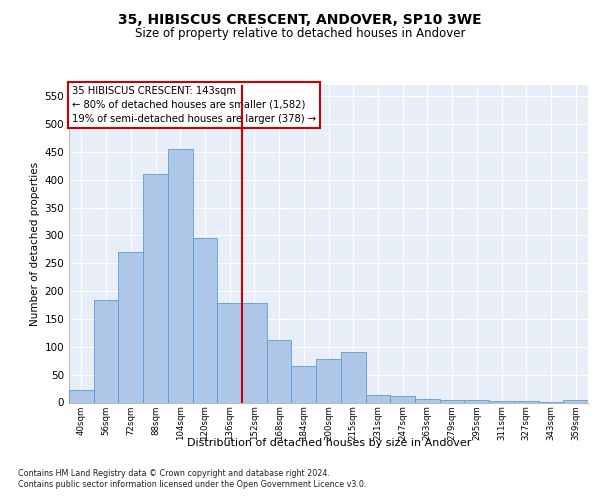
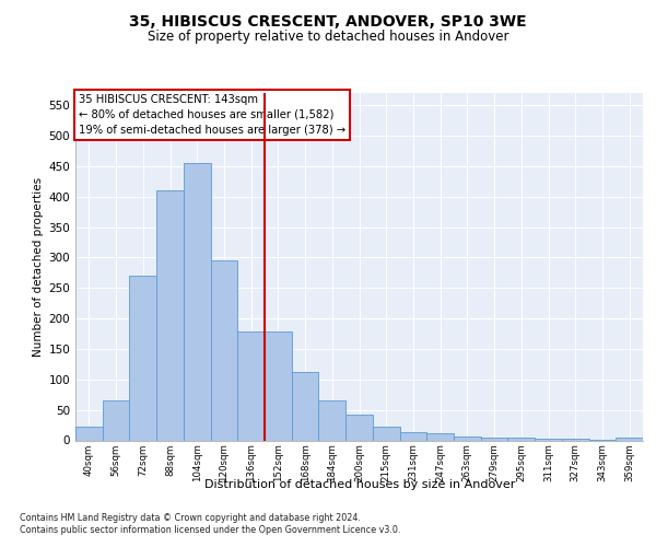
56sqm: 184 -> 65
200sqm: 78 -> 43
215sqm: 90 -> 22
